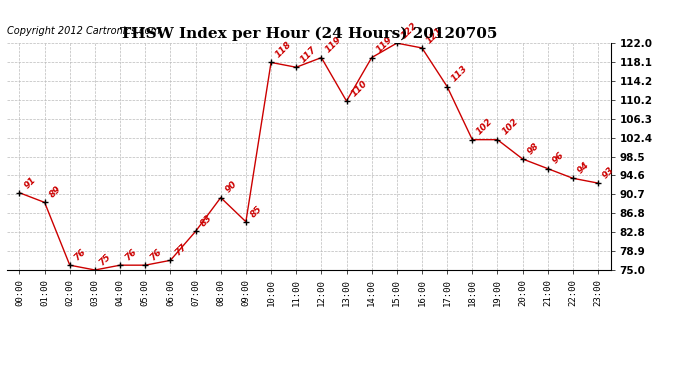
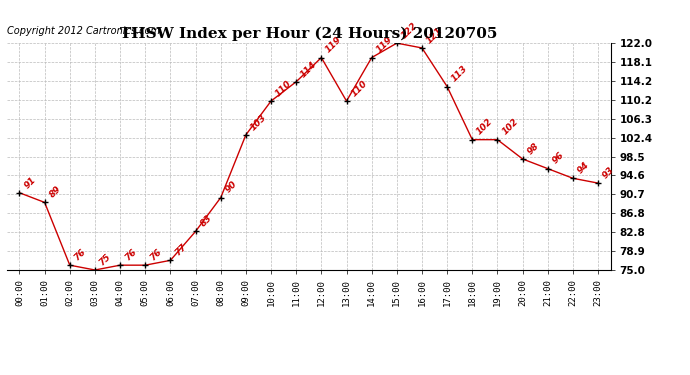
09:00: 85 -> 103
10:00: 118 -> 110
11:00: 117 -> 114
